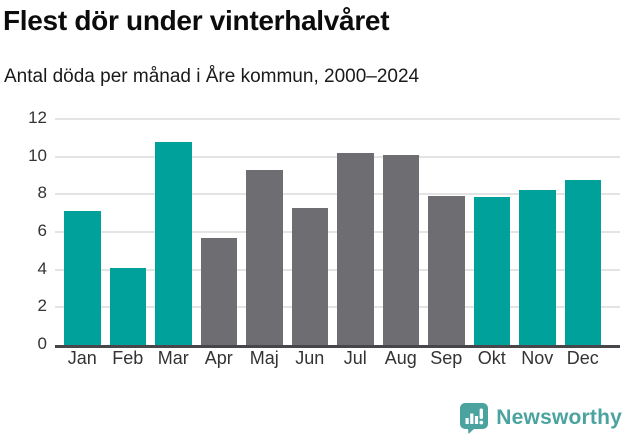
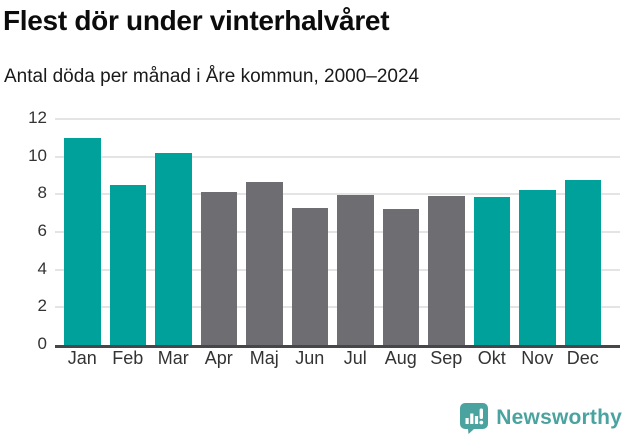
Jan: 7.1 -> 11.0
Feb: 4.1 -> 8.5
Mar: 10.8 -> 10.2
Apr: 5.7 -> 8.1
Maj: 9.3 -> 8.7
Jul: 10.2 -> 8.0
Aug: 10.1 -> 7.2
